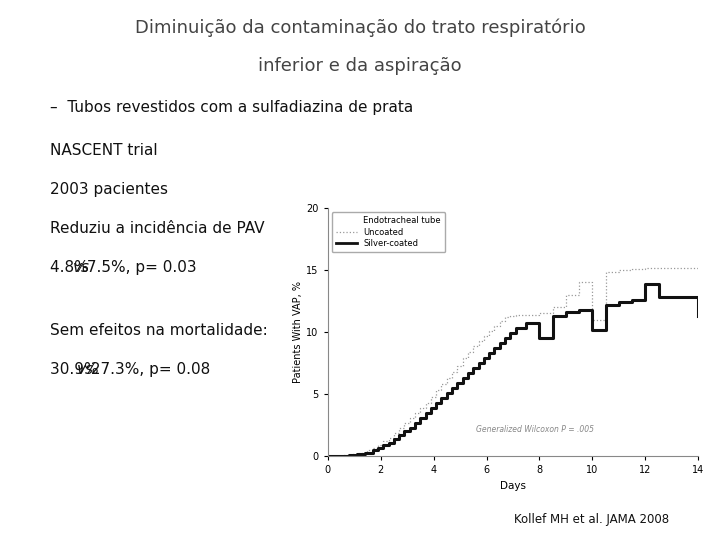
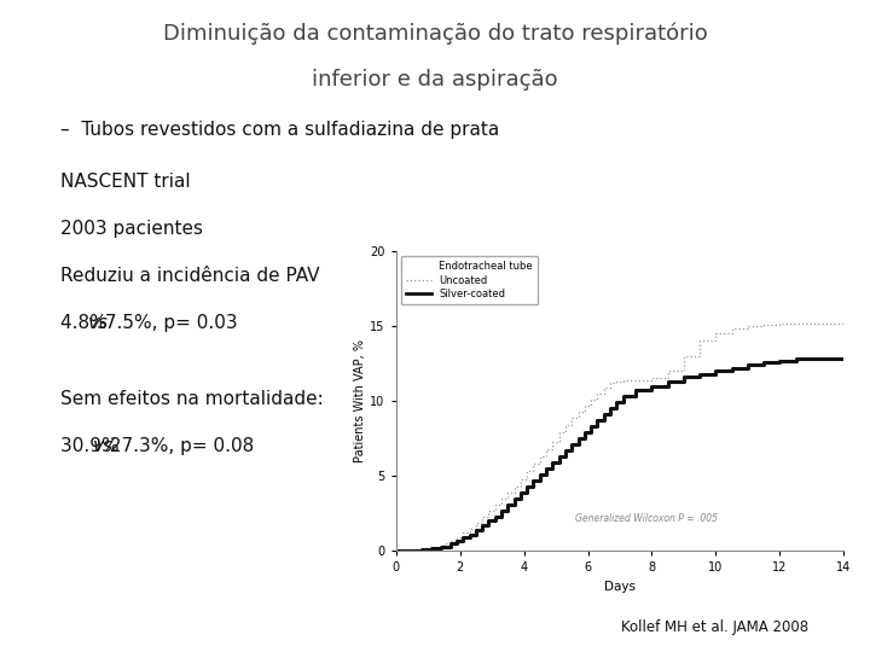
Silver-coated/8: 9.5 -> 11.0
Uncoated/10: 11.0 -> 14.5
Silver-coated/10: 10.2 -> 12.0
Silver-coated/12: 13.9 -> 12.7
Silver-coated/14: 11.3 -> 12.8
